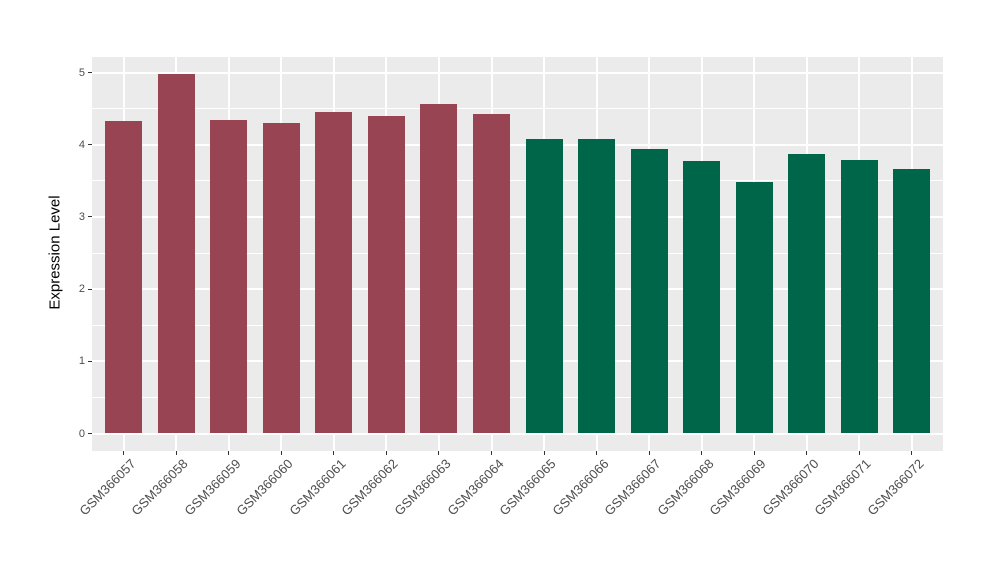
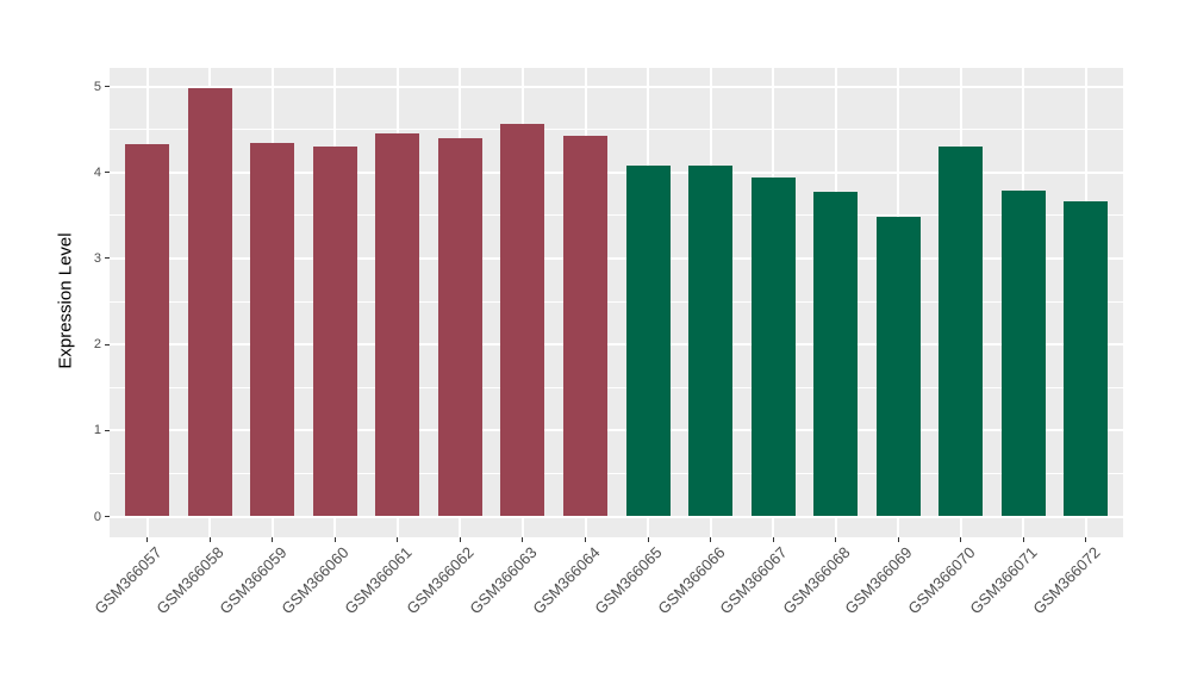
GSM366070: 3.9 -> 4.3
